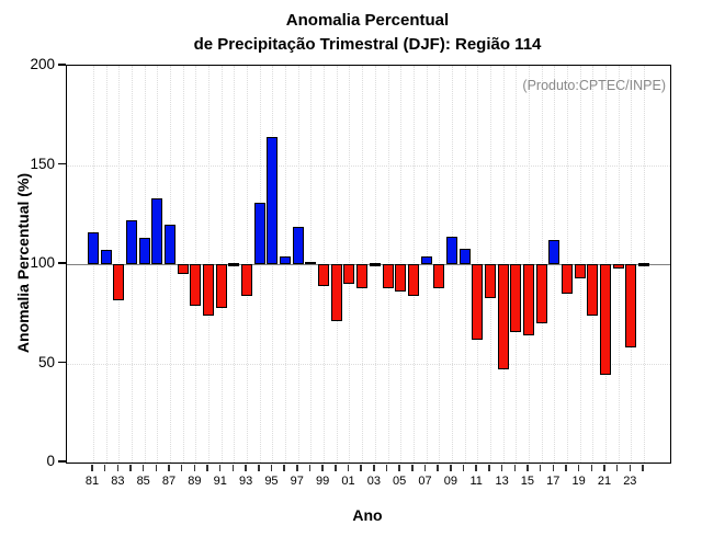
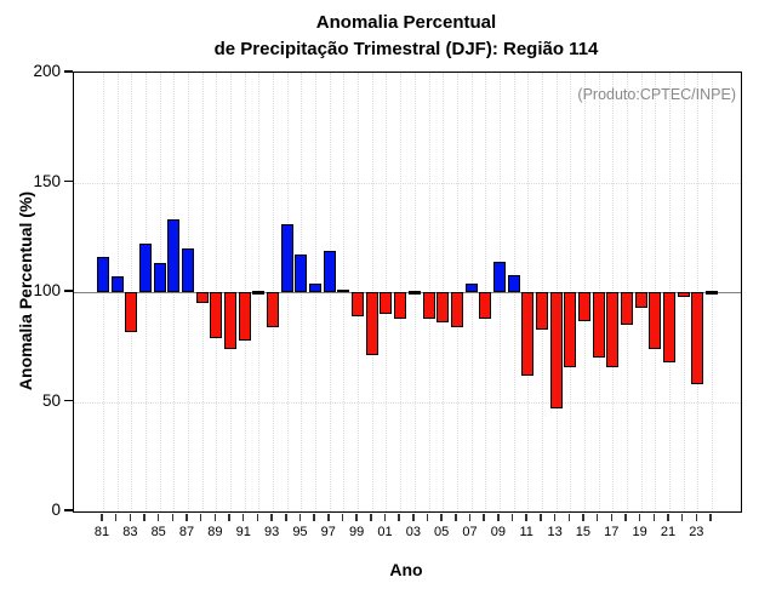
95: 164 -> 117
15: 64 -> 87
17: 112 -> 66
21: 44 -> 68
